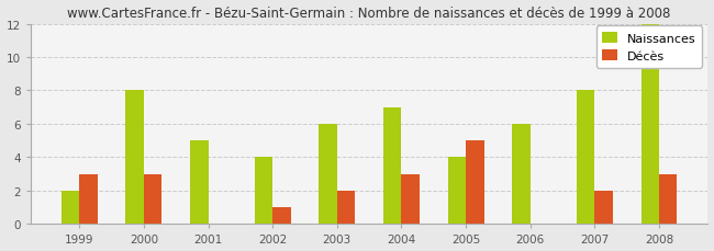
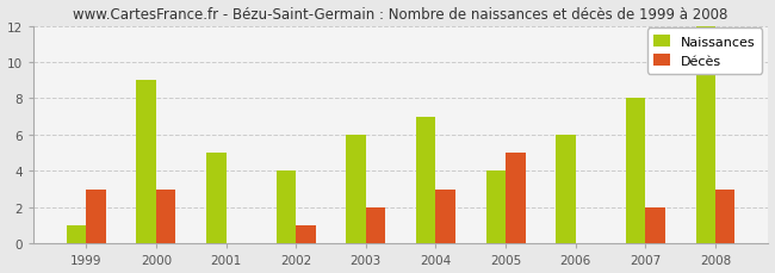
Naissances/1999: 2 -> 1
Naissances/2000: 8 -> 9
